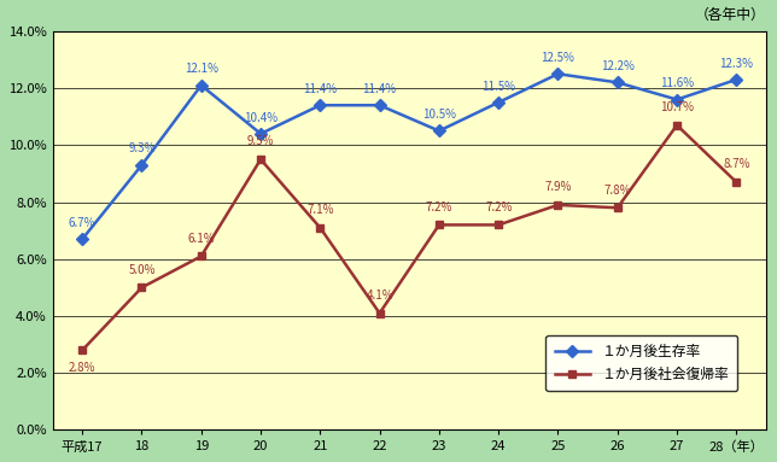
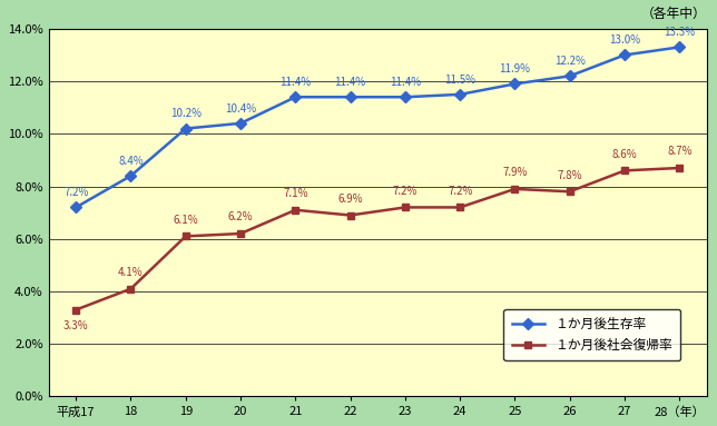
１か月後生存率/平成17: 6.7% -> 7.2%
１か月後社会復帰率/平成17: 2.8% -> 3.3%
１か月後生存率/18: 9.3% -> 8.4%
１か月後社会復帰率/18: 5.0% -> 4.1%
１か月後生存率/19: 12.1% -> 10.2%
１か月後社会復帰率/20: 9.5% -> 6.2%
１か月後社会復帰率/22: 4.1% -> 6.9%
１か月後生存率/23: 10.5% -> 11.4%
１か月後生存率/25: 12.5% -> 11.9%
１か月後生存率/27: 11.6% -> 13.0%
１か月後社会復帰率/27: 10.7% -> 8.6%
１か月後生存率/28（年）: 12.3% -> 13.3%
